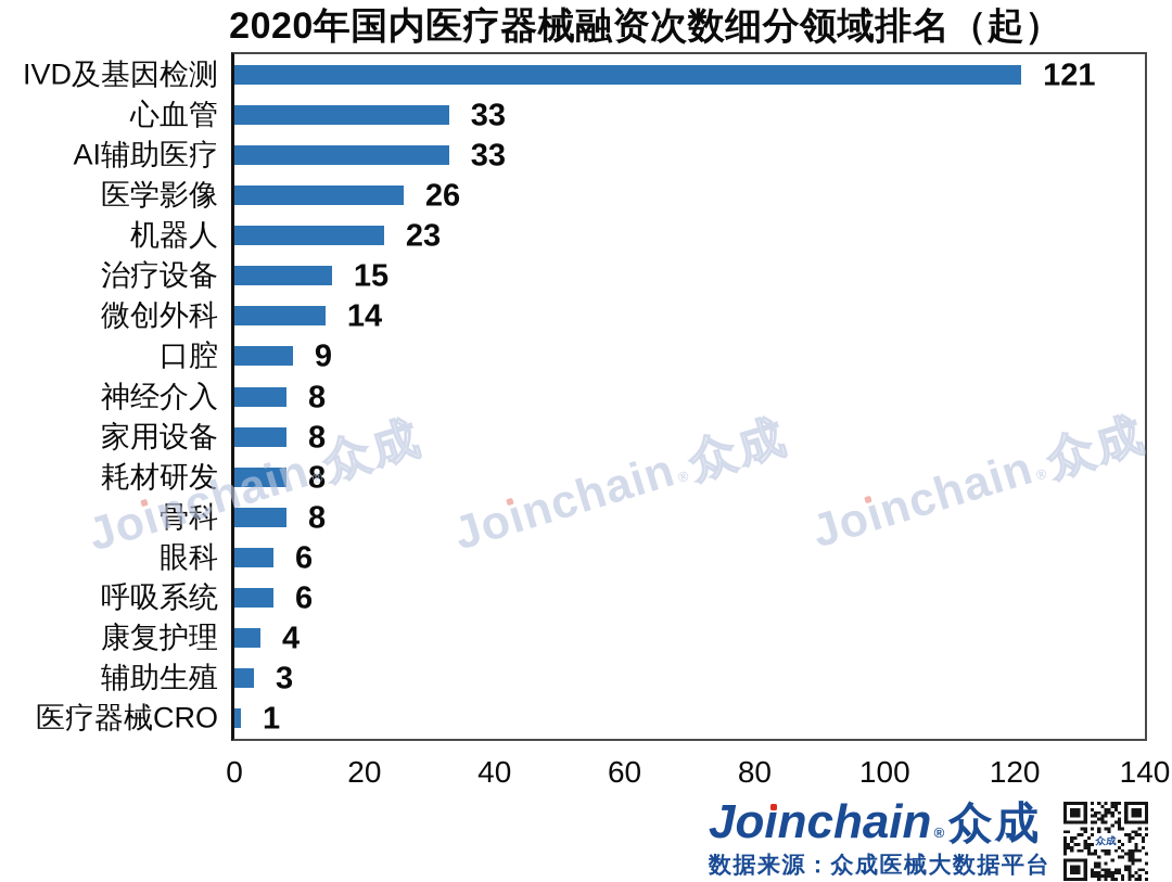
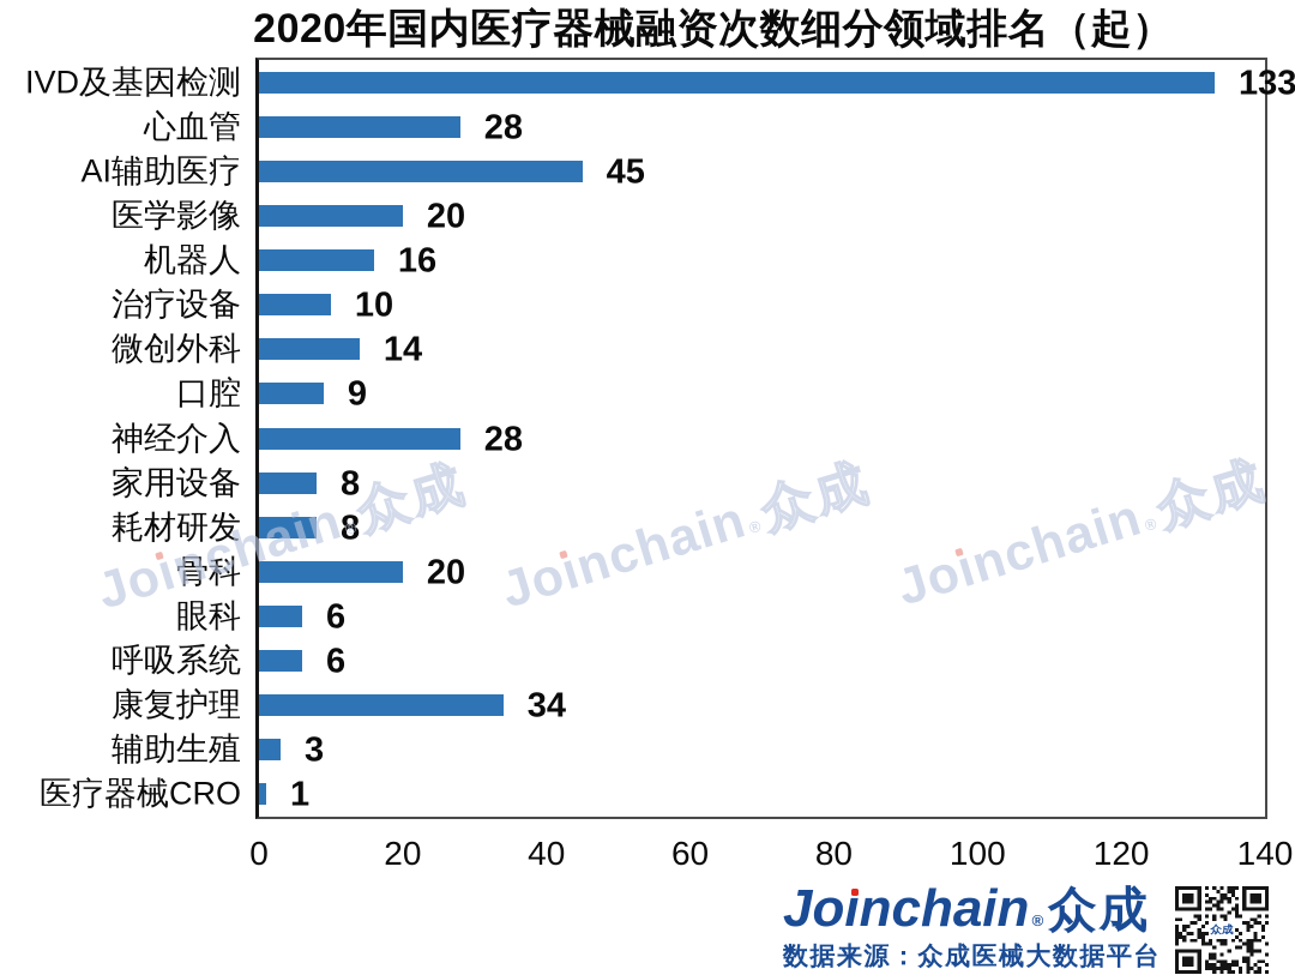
IVD及基因检测: 121 -> 133
心血管: 33 -> 28
AI辅助医疗: 33 -> 45
医学影像: 26 -> 20
机器人: 23 -> 16
治疗设备: 15 -> 10
神经介入: 8 -> 28
骨科: 8 -> 20
康复护理: 4 -> 34
